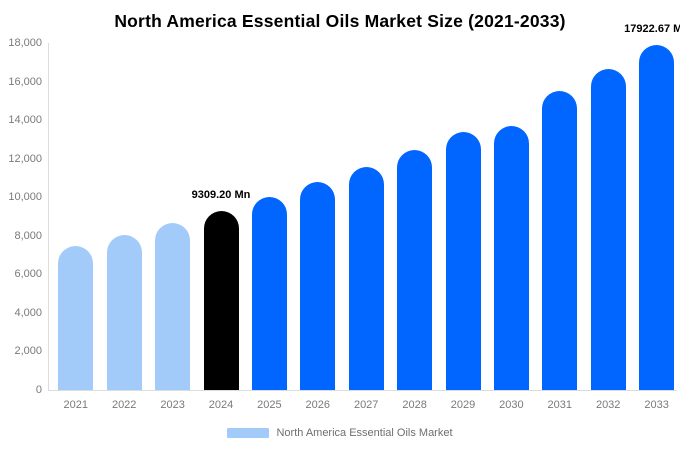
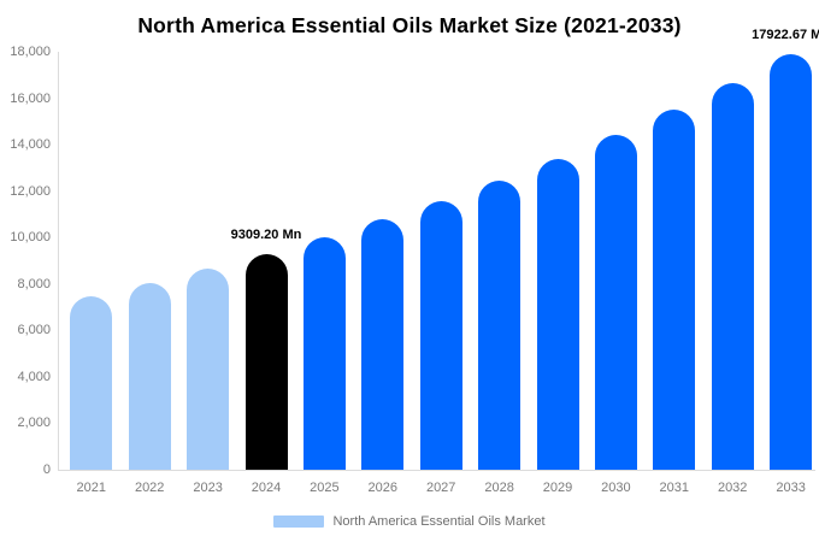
2030: 13700 -> 14400
